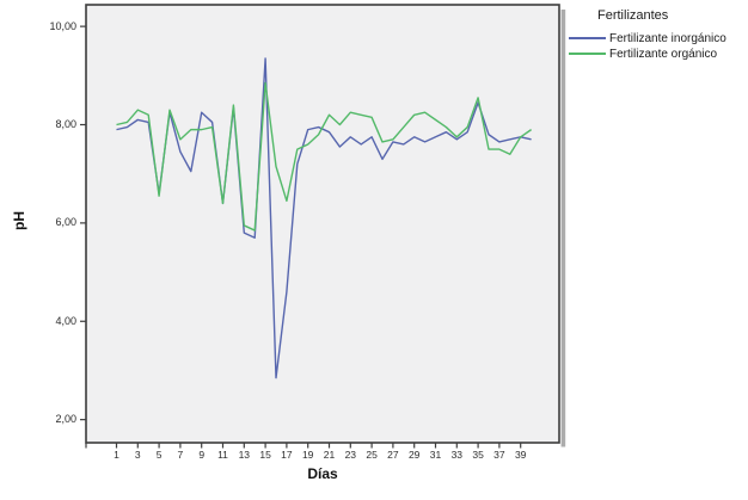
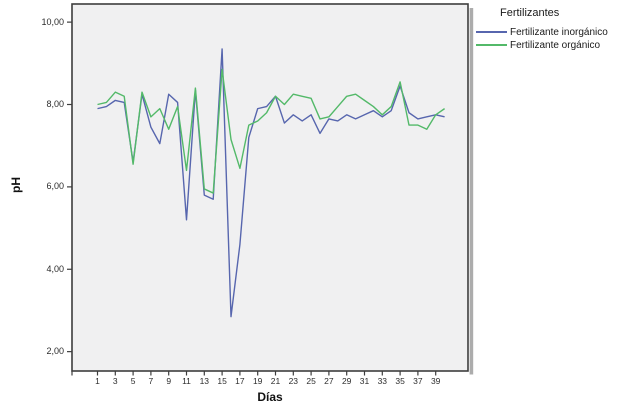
Fertilizante orgánico/9: 7,9 -> 7,4
Fertilizante inorgánico/11: 6,4 -> 5,2
Fertilizante inorgánico/21: 7,8 -> 8,2
